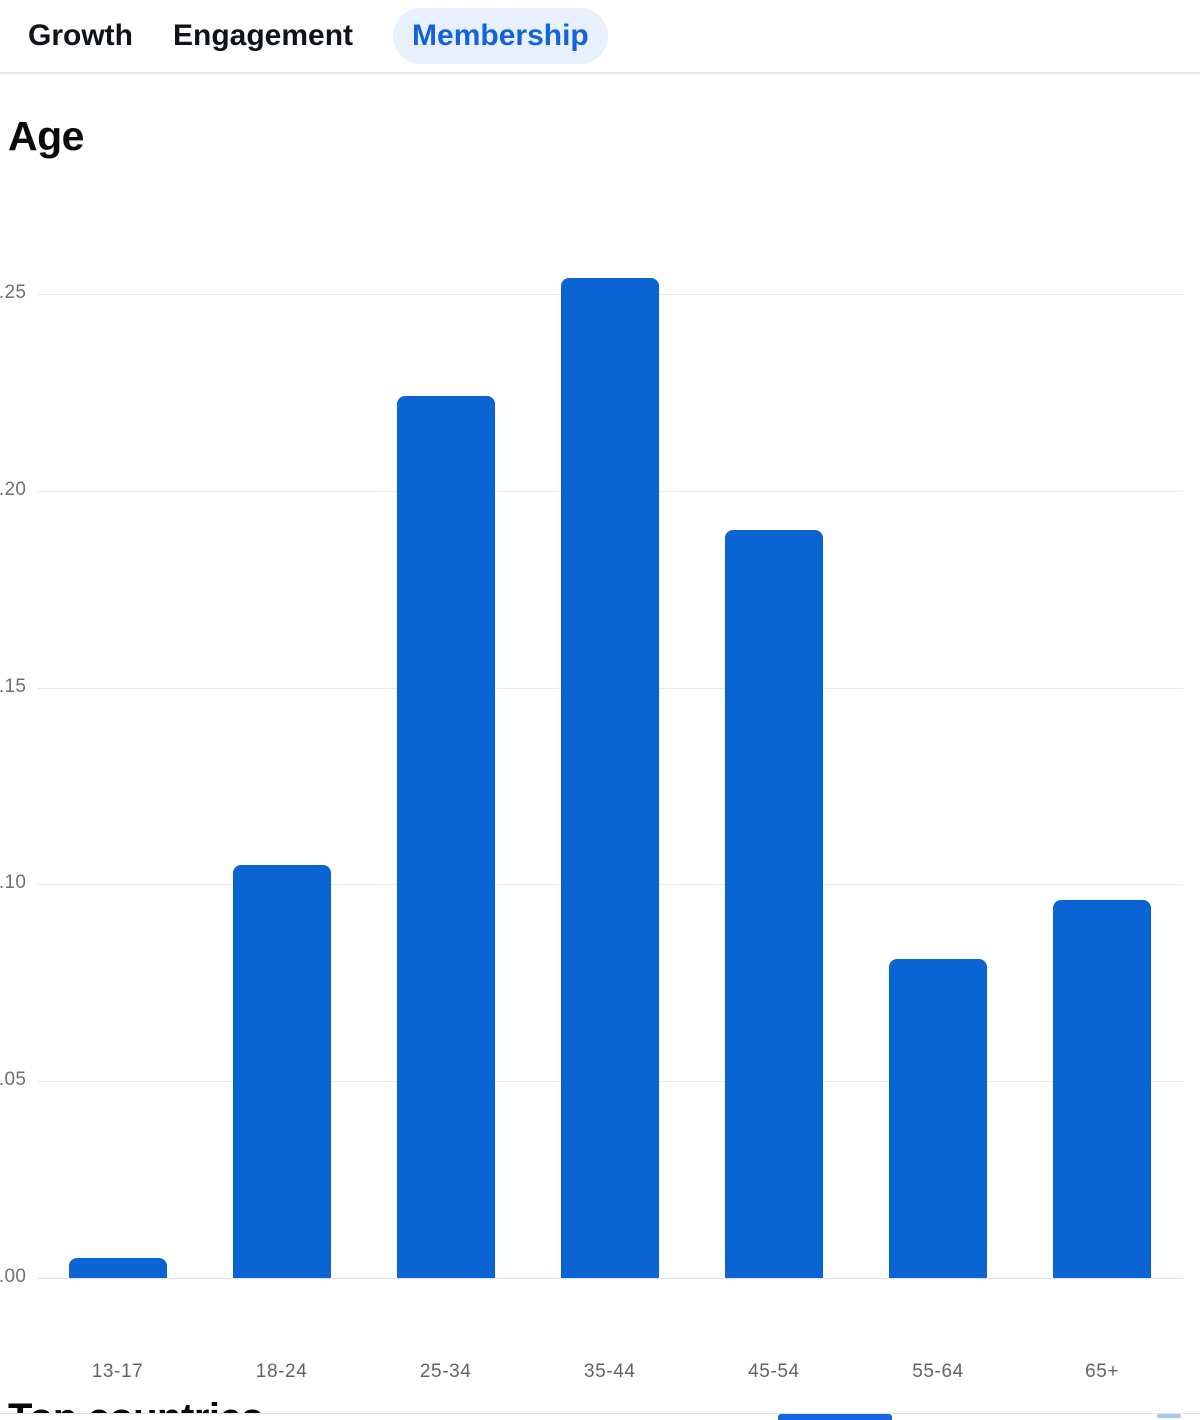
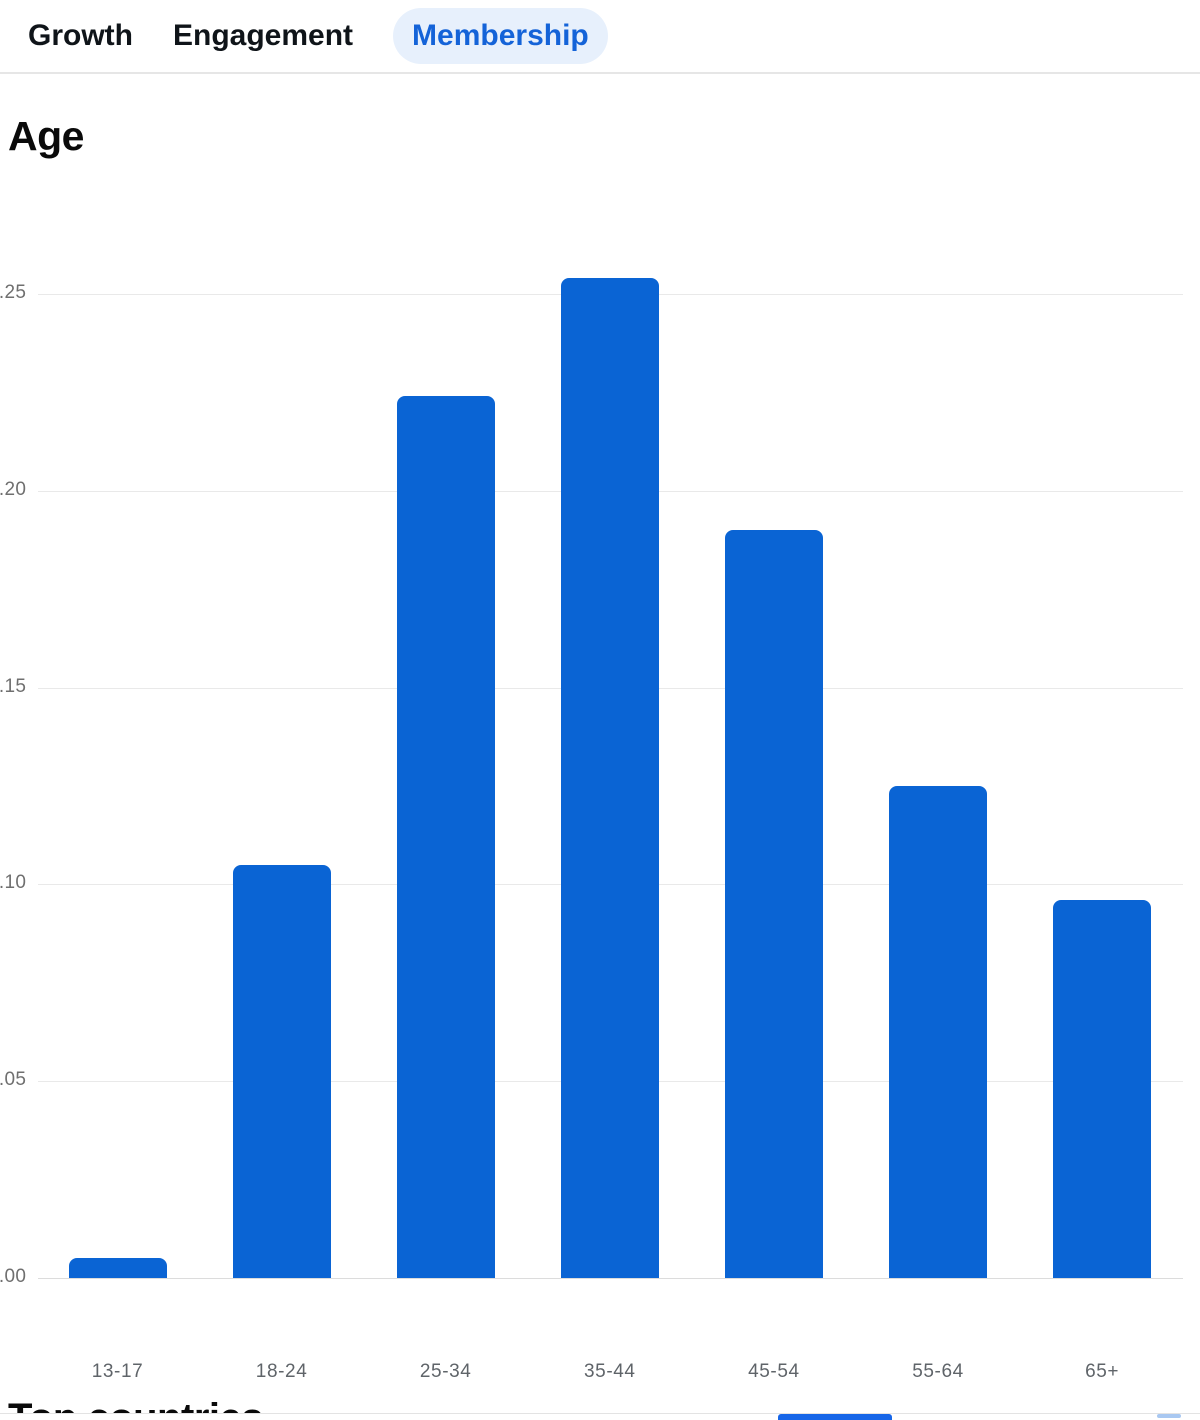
55-64: 0.081 -> 0.125
